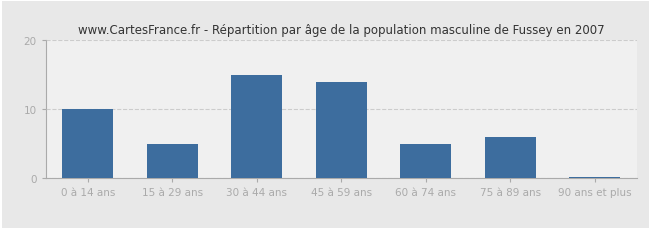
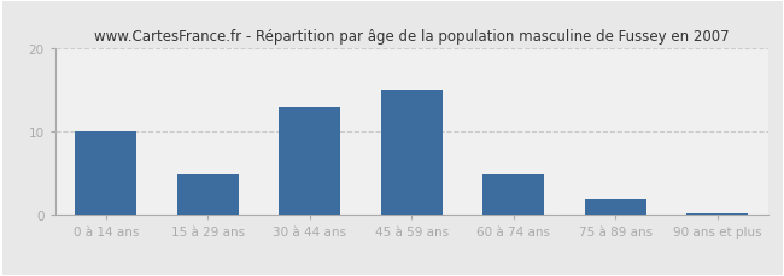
30 à 44 ans: 15.0 -> 13.0
45 à 59 ans: 14.0 -> 15.0
75 à 89 ans: 6.0 -> 2.0
